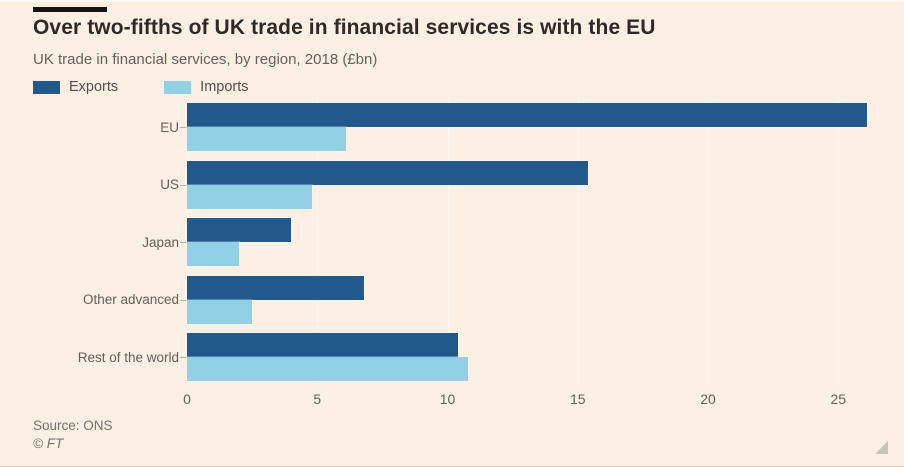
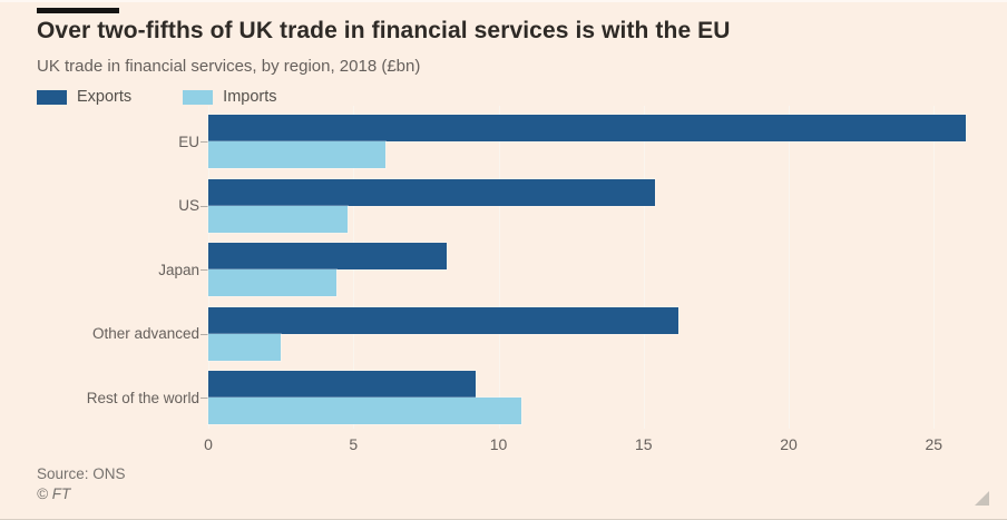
Exports/Japan: 4.0 -> 8.2
Imports/Japan: 2.0 -> 4.4
Exports/Other advanced: 6.8 -> 16.2
Exports/Rest of the world: 10.4 -> 9.2
